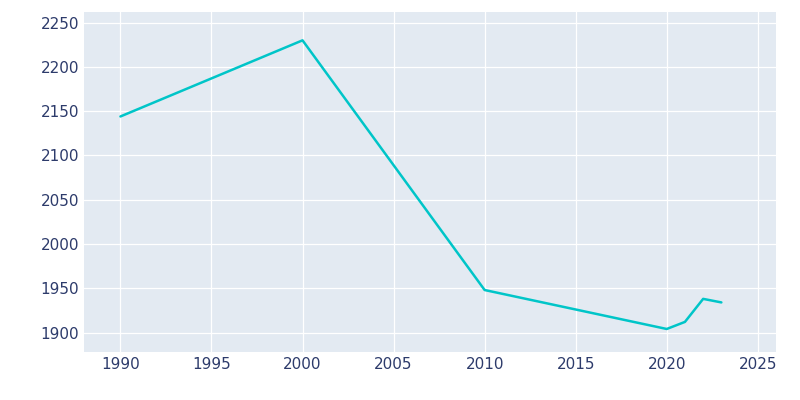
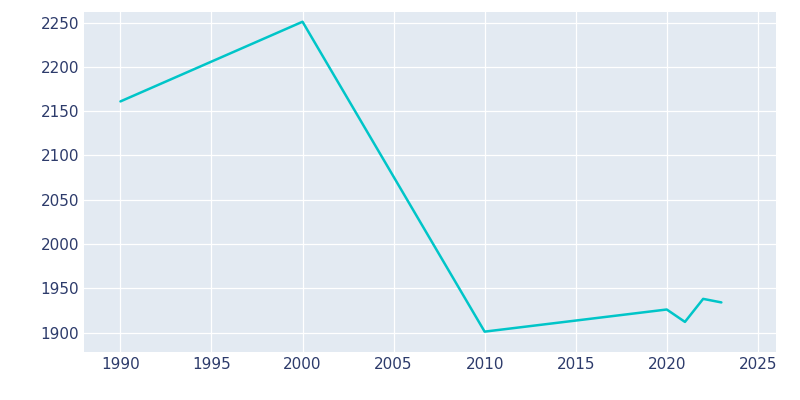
1990: 2144 -> 2161
2000: 2230 -> 2251
2010: 1948 -> 1901
2020: 1904 -> 1926
